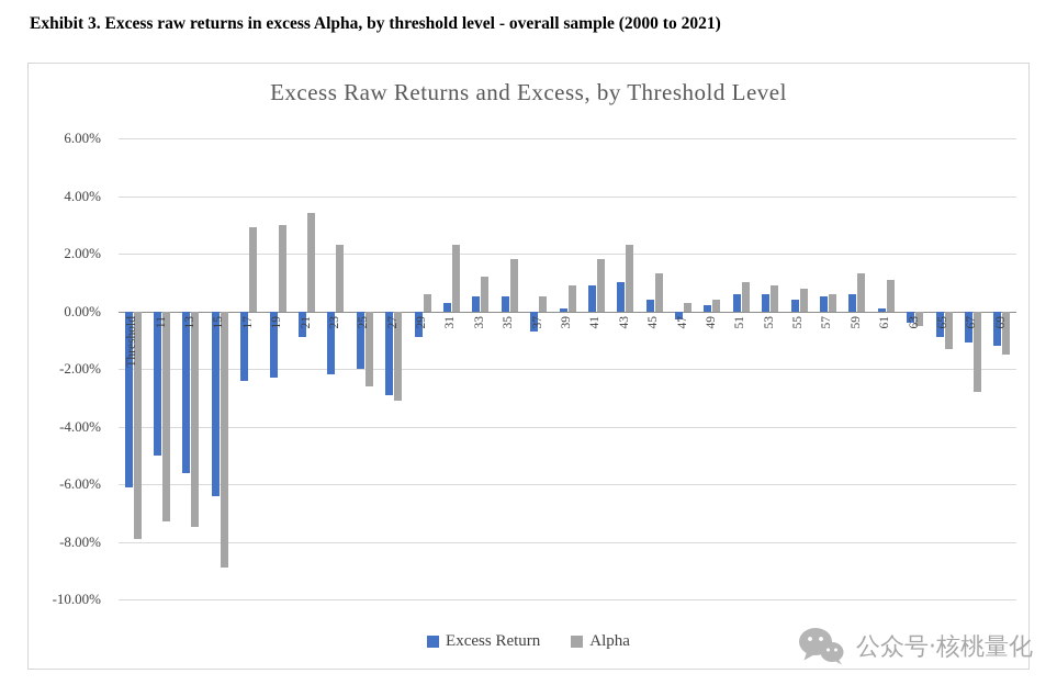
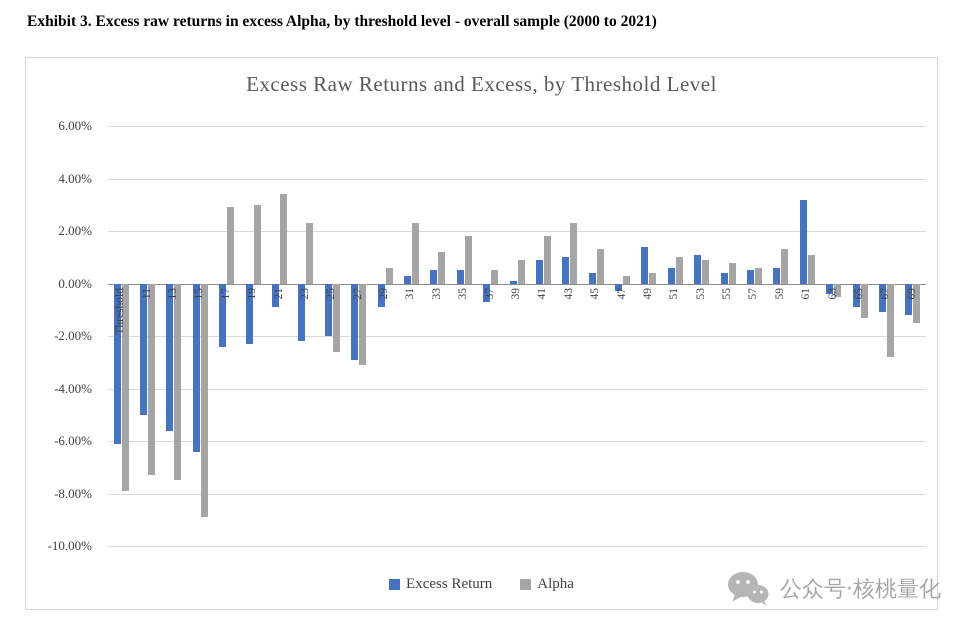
Excess Return/49: 0.2% -> 1.4%
Excess Return/53: 0.6% -> 1.1%
Excess Return/61: 0.1% -> 3.2%
